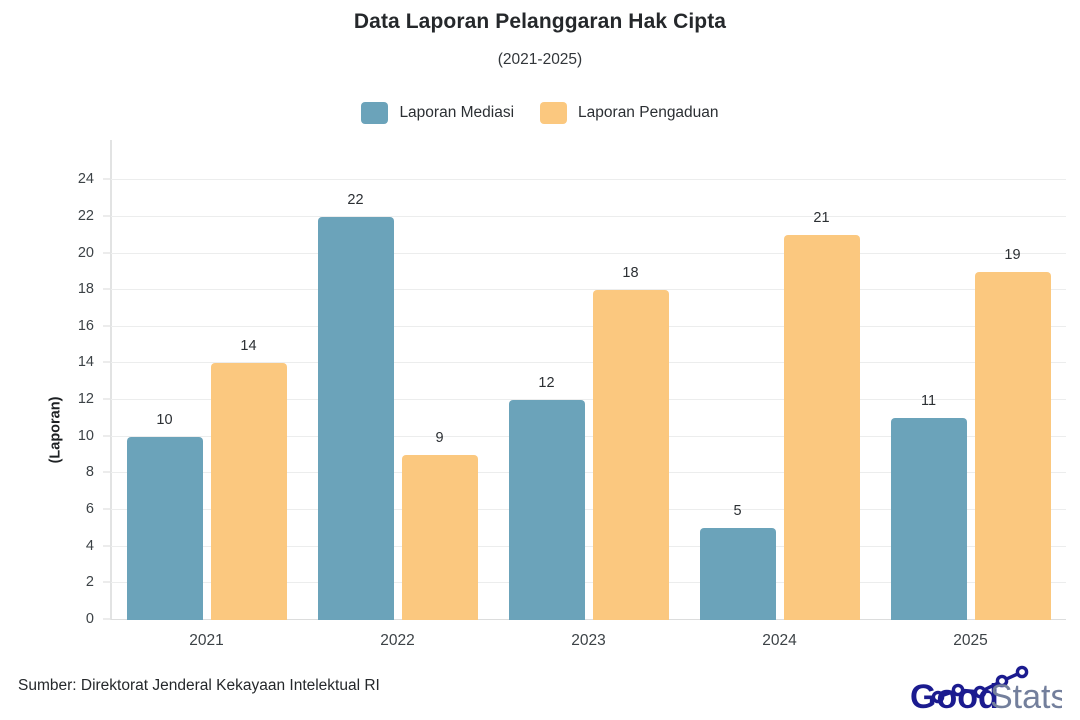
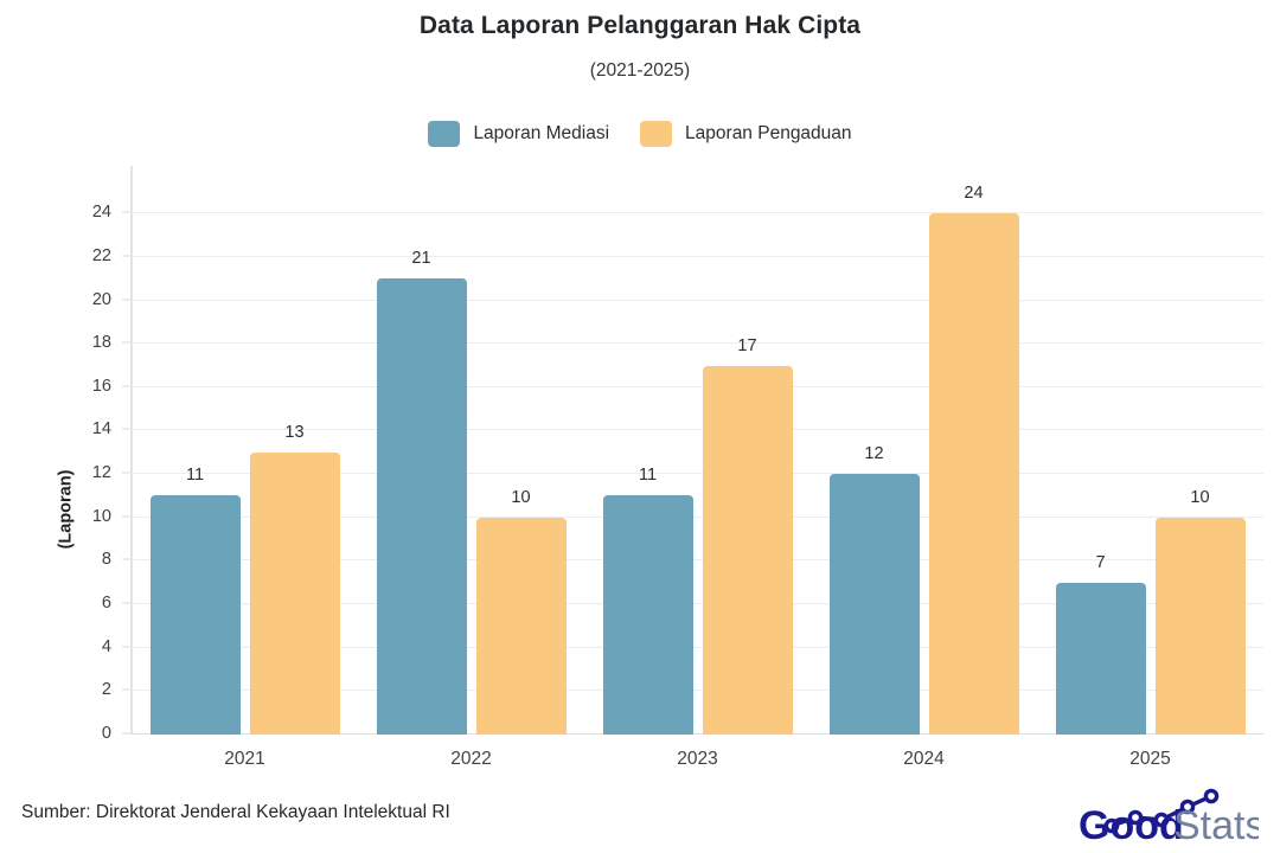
Laporan Mediasi/2021: 10 -> 11
Laporan Pengaduan/2021: 14 -> 13
Laporan Mediasi/2022: 22 -> 21
Laporan Pengaduan/2022: 9 -> 10
Laporan Mediasi/2023: 12 -> 11
Laporan Pengaduan/2023: 18 -> 17
Laporan Mediasi/2024: 5 -> 12
Laporan Pengaduan/2024: 21 -> 24
Laporan Mediasi/2025: 11 -> 7
Laporan Pengaduan/2025: 19 -> 10
